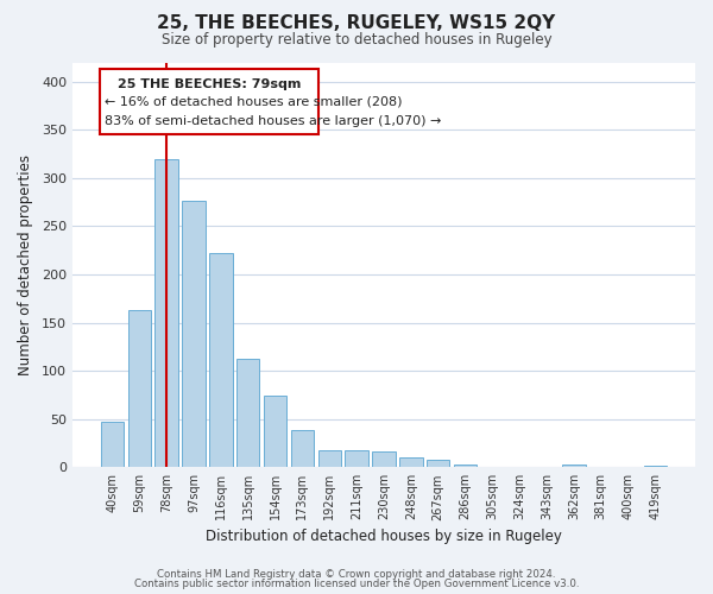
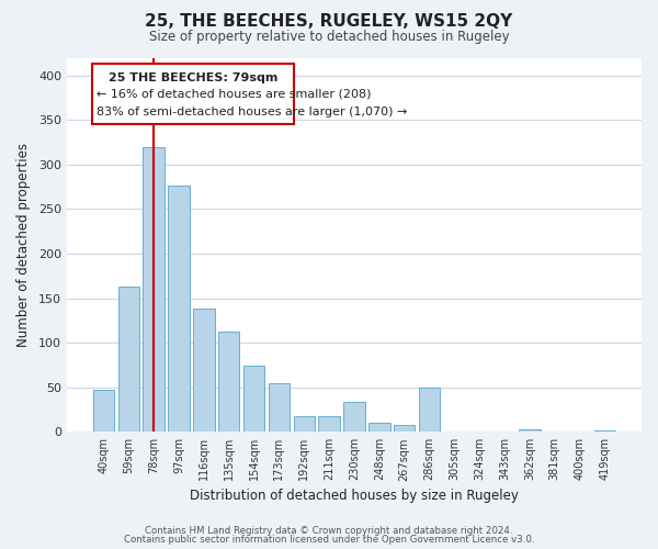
116sqm: 222 -> 138
173sqm: 39 -> 54
230sqm: 17 -> 34
286sqm: 3 -> 50
